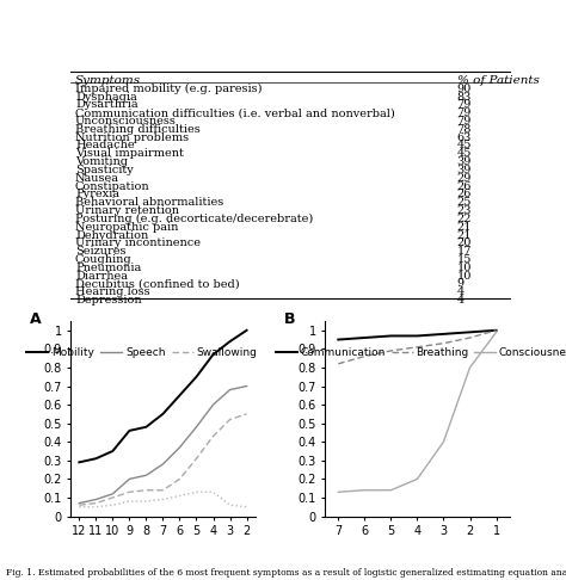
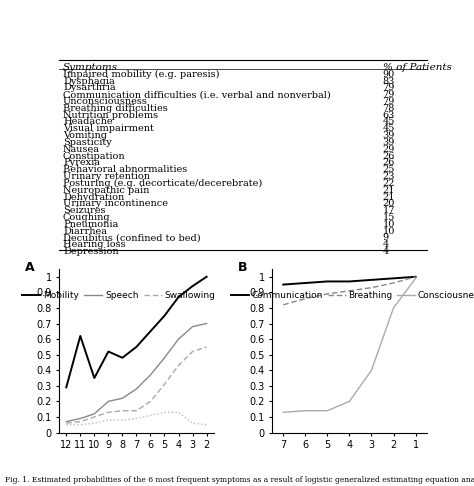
Communication/11: 0.31 -> 0.62
Communication/9: 0.46 -> 0.52
